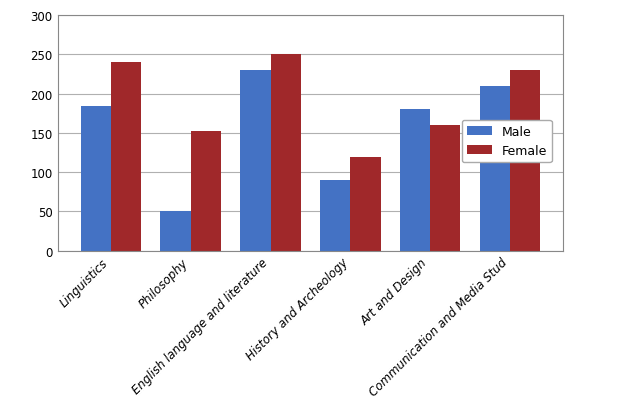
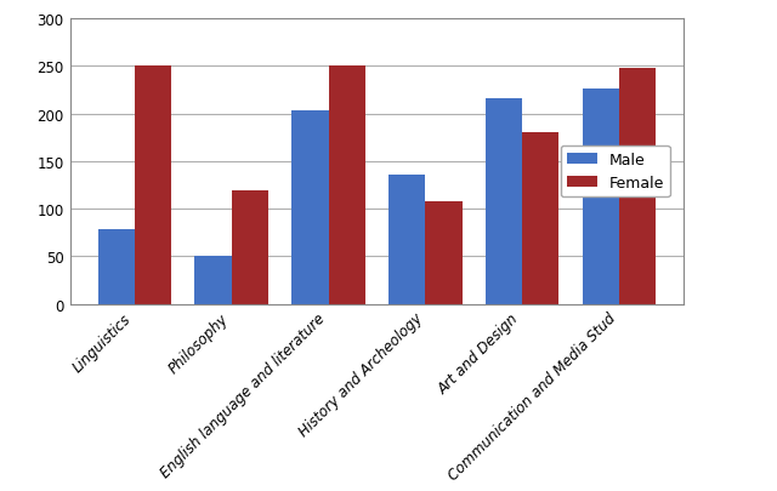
Male/Linguistics: 185 -> 78
Female/Linguistics: 240 -> 250
Female/Philosophy: 153 -> 120
Male/English language and literature: 230 -> 204
Male/History and Archeology: 90 -> 136
Female/History and Archeology: 120 -> 108
Male/Art and Design: 180 -> 216
Female/Art and Design: 160 -> 180
Male/Communication and Media Stud: 210 -> 226
Female/Communication and Media Stud: 230 -> 248
